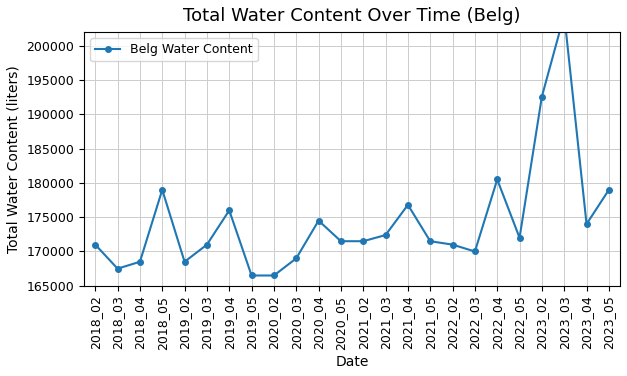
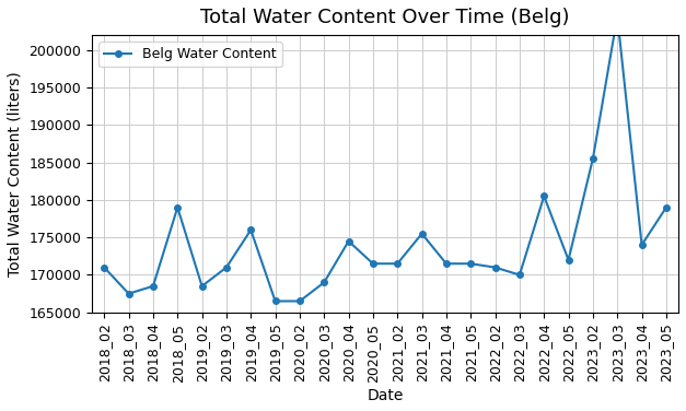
2021_03: 172400 -> 175500
2021_04: 176800 -> 171500
2023_02: 192600 -> 185500
